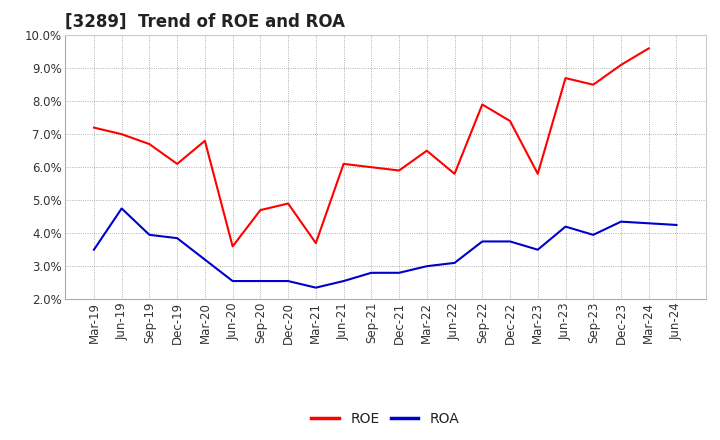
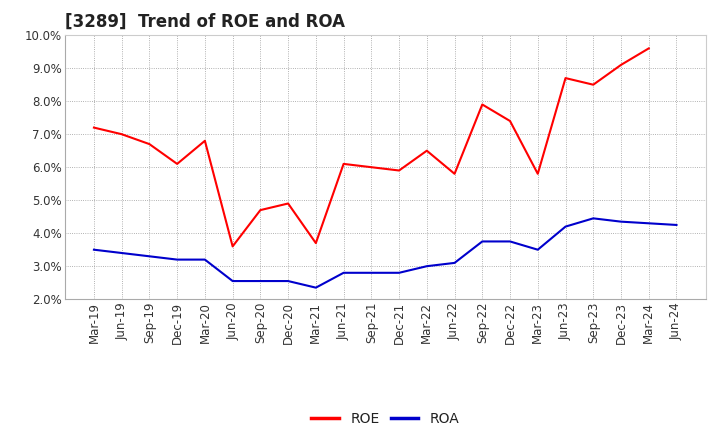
ROA/Jun-19: 4.75% -> 3.40%
ROA/Sep-19: 3.95% -> 3.30%
ROA/Dec-19: 3.85% -> 3.20%
ROA/Jun-21: 2.55% -> 2.80%
ROA/Sep-23: 3.95% -> 4.45%
